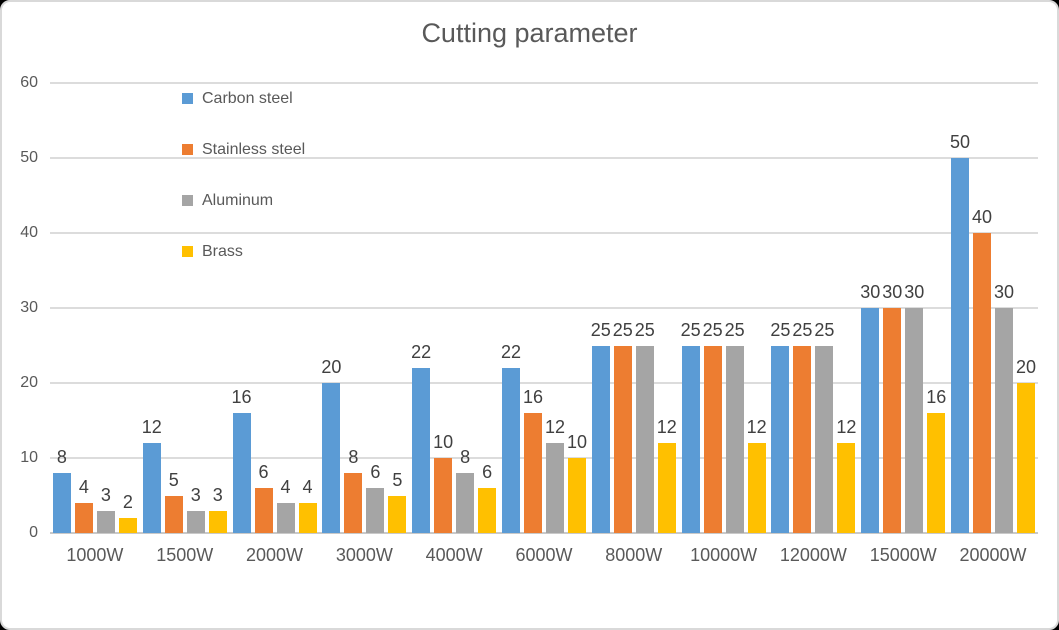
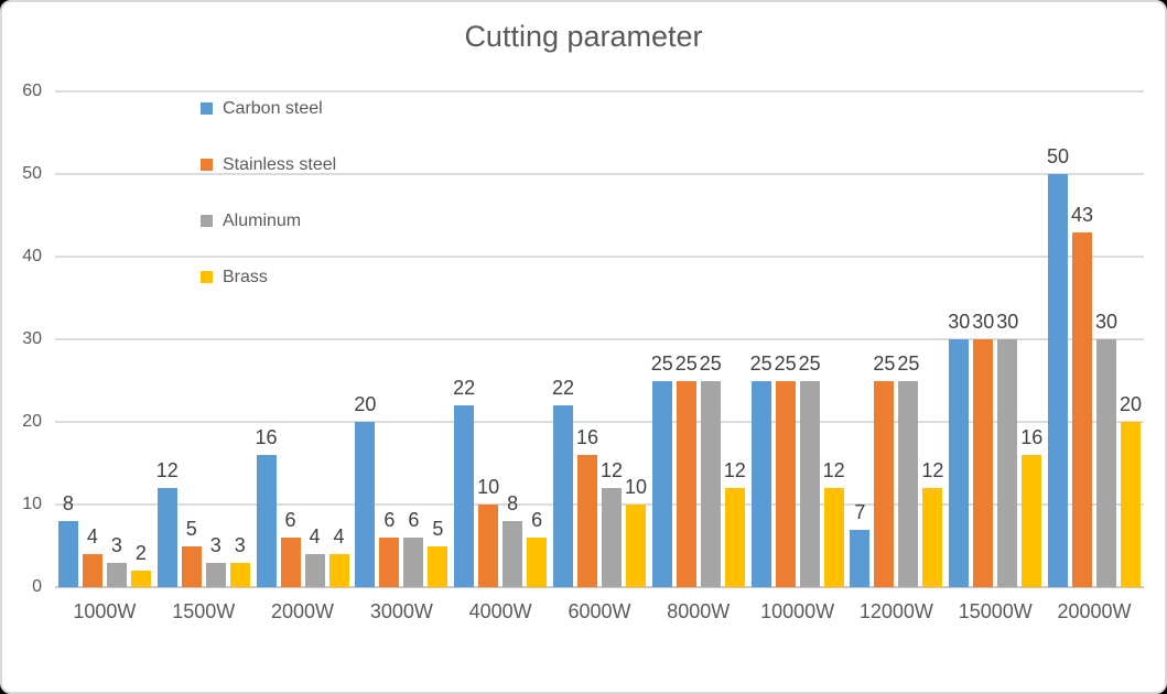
Stainless steel/3000W: 8 -> 6
Carbon steel/12000W: 25 -> 7
Stainless steel/20000W: 40 -> 43
